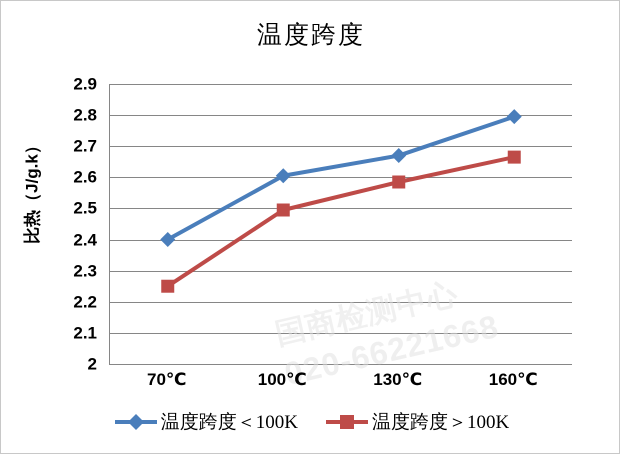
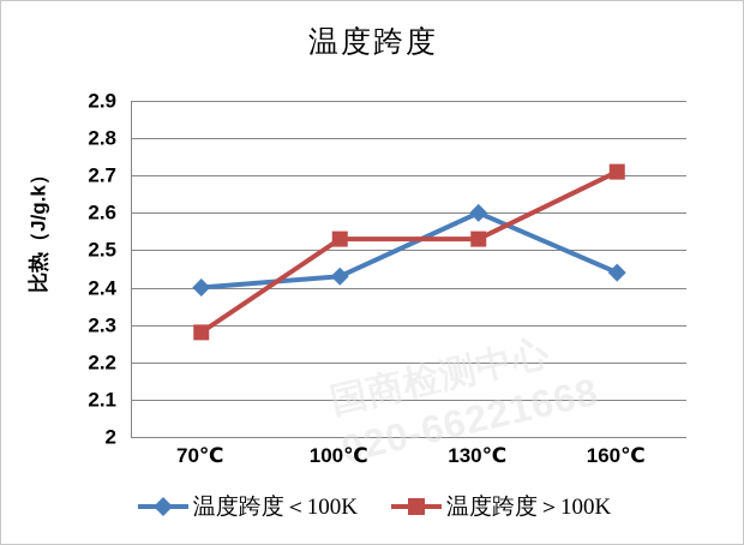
温度跨度＞100K/70℃: 2.25 -> 2.28
温度跨度＜100K/100℃: 2.60 -> 2.43
温度跨度＞100K/100℃: 2.50 -> 2.53
温度跨度＜100K/130℃: 2.67 -> 2.60
温度跨度＞100K/130℃: 2.58 -> 2.53
温度跨度＜100K/160℃: 2.79 -> 2.44
温度跨度＞100K/160℃: 2.67 -> 2.71
